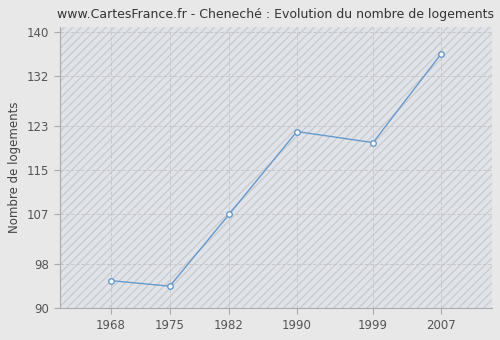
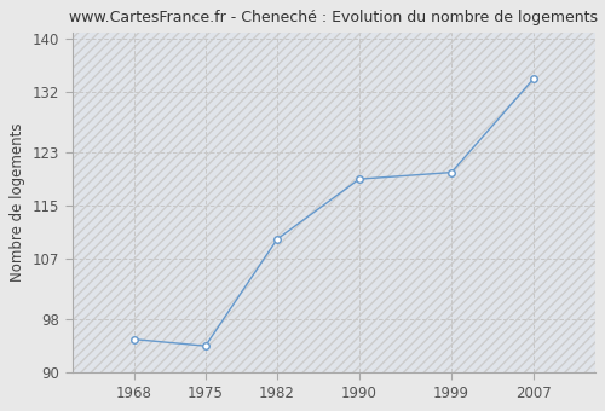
1982: 107 -> 110
1990: 122 -> 119
2007: 136 -> 134
